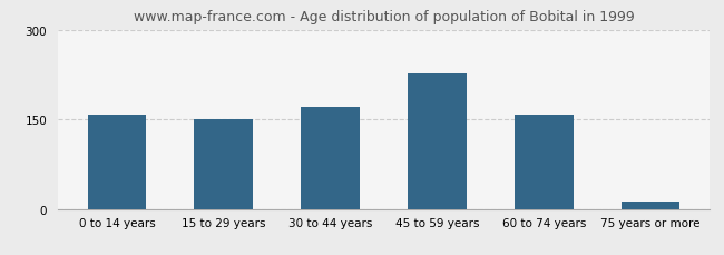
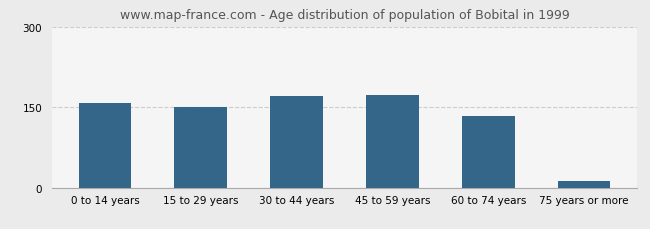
45 to 59 years: 226 -> 173
60 to 74 years: 158 -> 134
